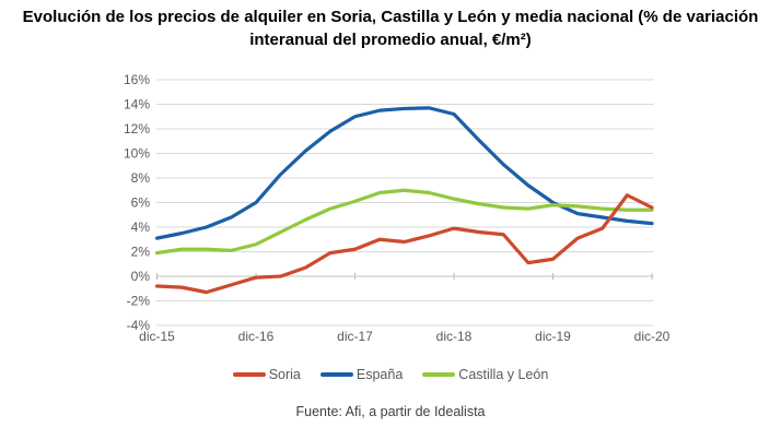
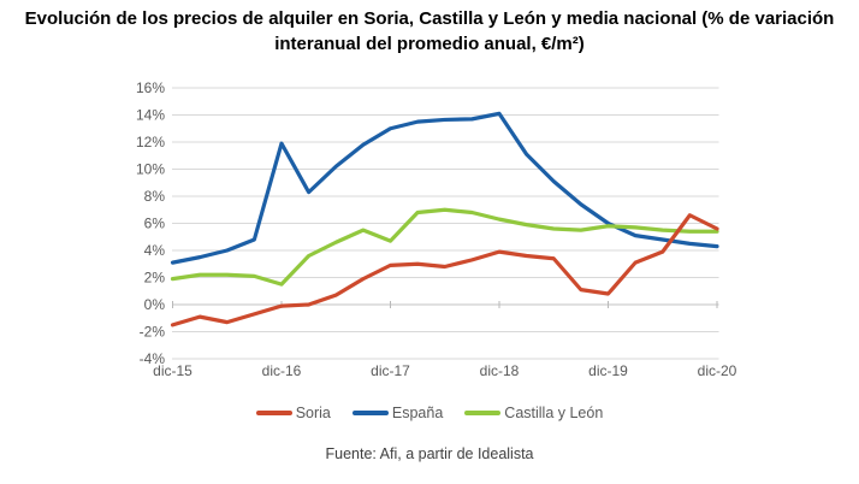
Soria/dic-15: -0.8% -> -1.5%
España/dic-16: 6.0% -> 11.9%
Castilla y León/dic-16: 2.6% -> 1.5%
Soria/dic-17: 2.2% -> 2.9%
Castilla y León/dic-17: 6.1% -> 4.7%
España/dic-18: 13.2% -> 14.1%
Soria/dic-19: 1.4% -> 0.8%
